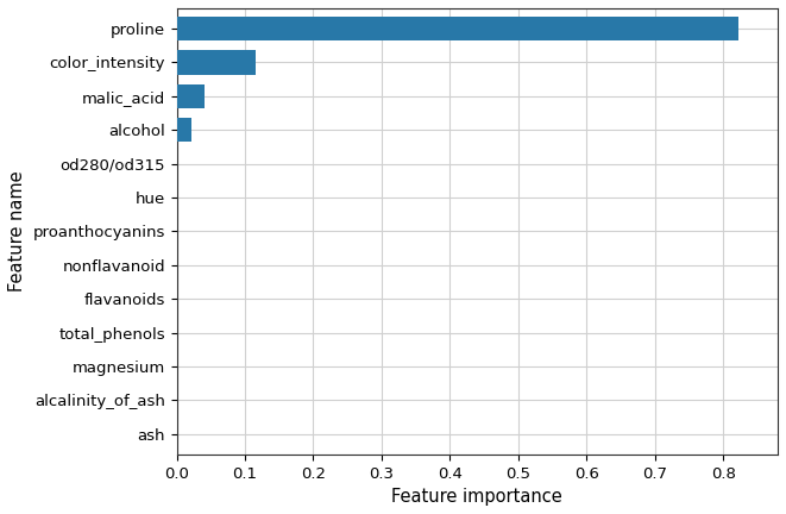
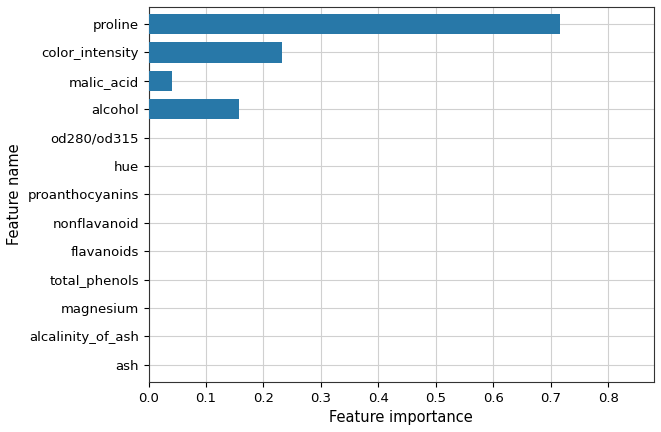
proline: 0.823 -> 0.716
color_intensity: 0.116 -> 0.232
alcohol: 0.021 -> 0.158
